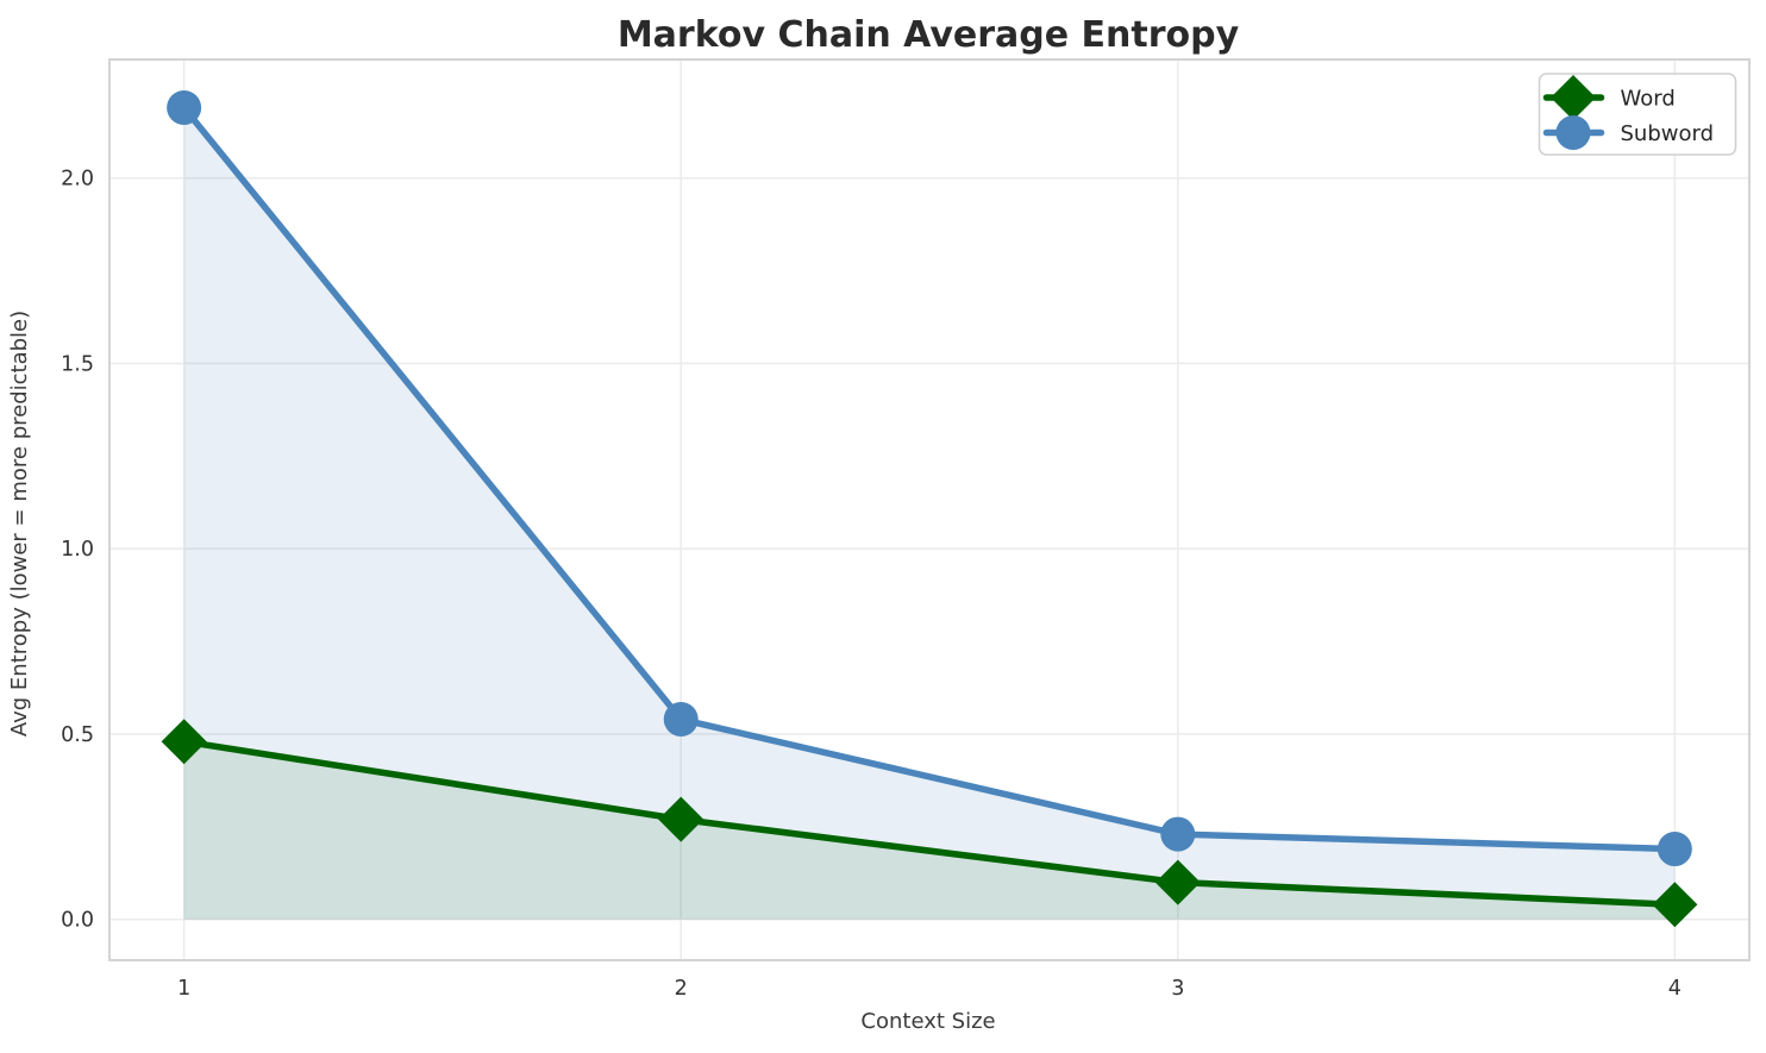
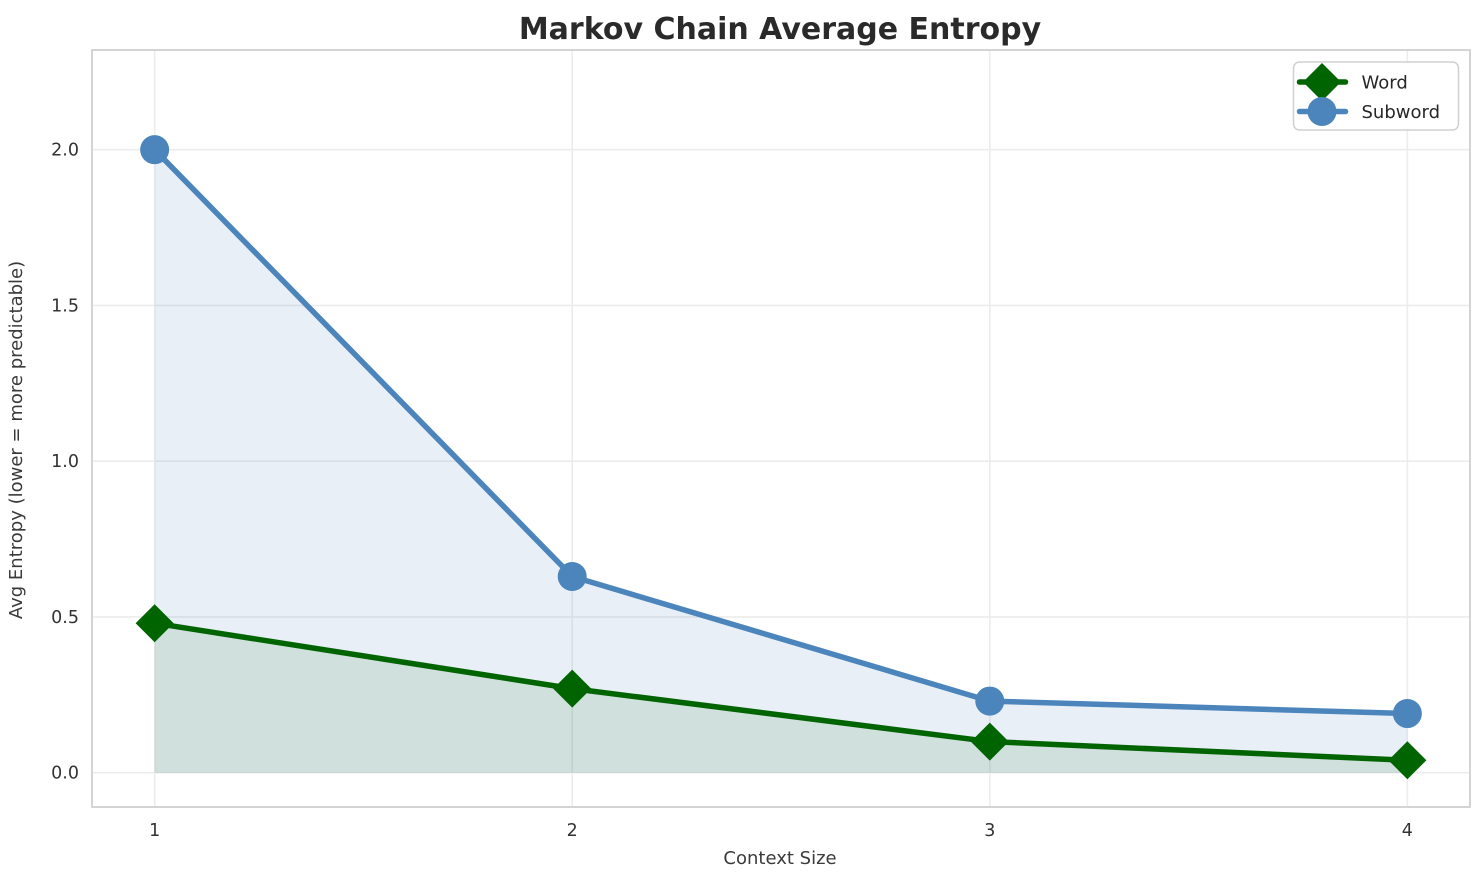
Subword/1: 2.19 -> 2.00
Subword/2: 0.54 -> 0.63
